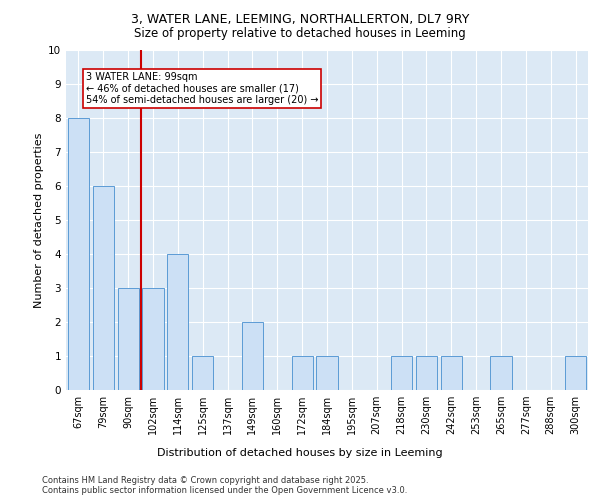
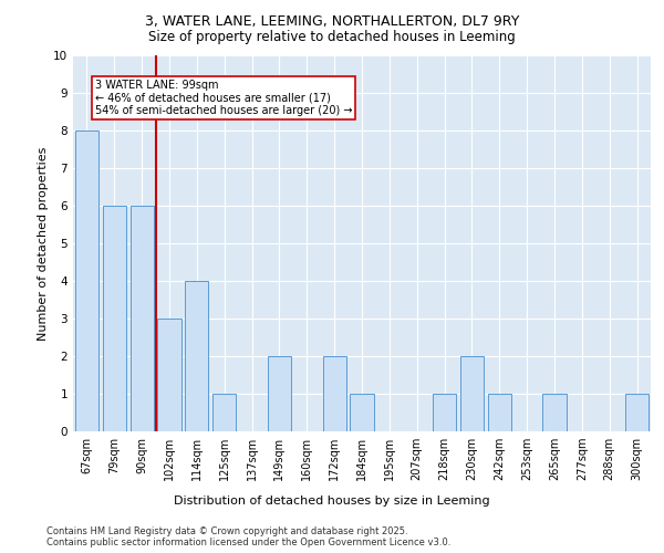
90sqm: 3 -> 6
172sqm: 1 -> 2
230sqm: 1 -> 2
